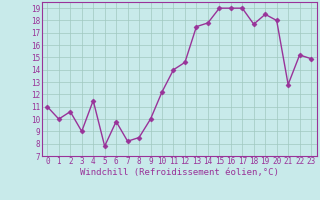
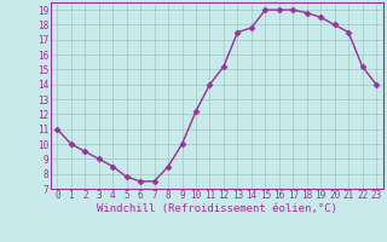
2: 10.6 -> 9.5
4: 11.5 -> 8.5
6: 9.8 -> 7.5
7: 8.2 -> 7.5
12: 14.6 -> 15.2
18: 17.7 -> 18.8
21: 12.8 -> 17.5
23: 14.9 -> 14.0
